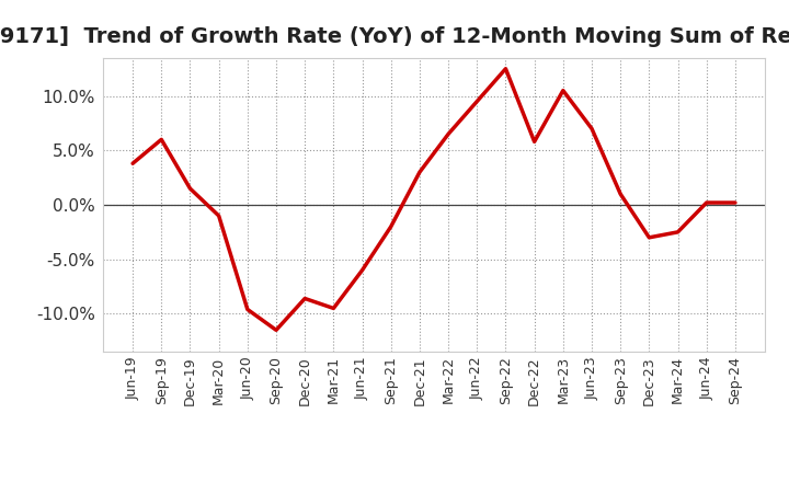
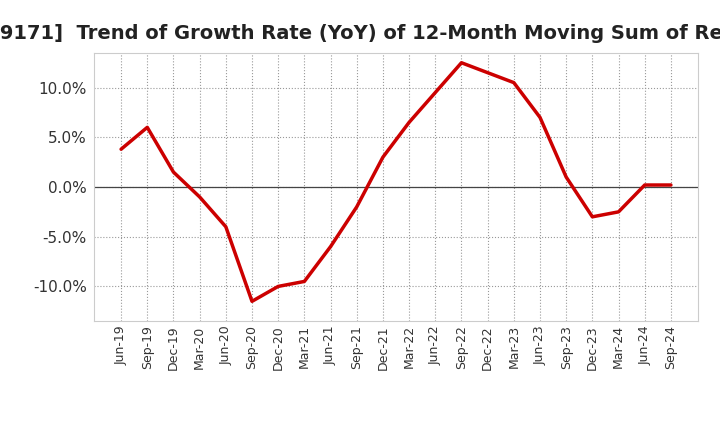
Jun-20: -9.6% -> -4.0%
Dec-20: -8.6% -> -10.0%
Dec-22: 5.8% -> 11.5%
